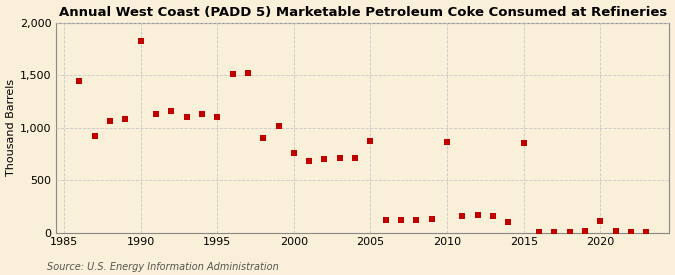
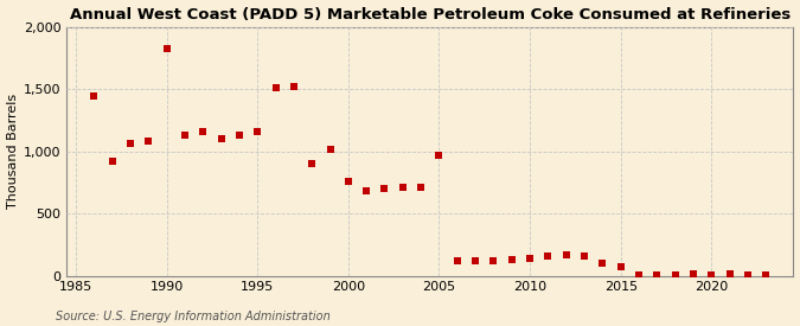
1995: 1,100 -> 1,160
2005: 870 -> 970
2010: 860 -> 140
2015: 850 -> 80
2020: 110 -> 10
